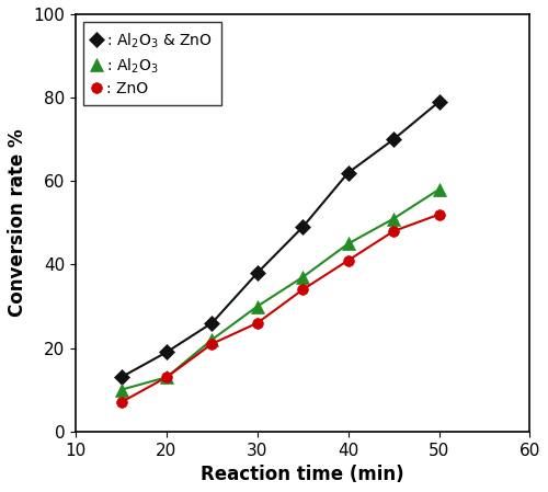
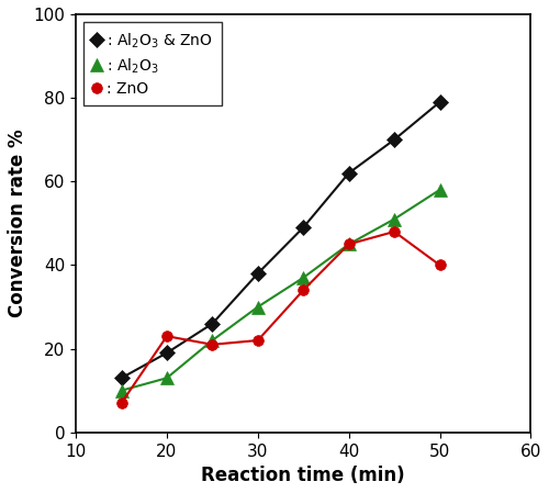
: ZnO/20: 13 -> 23
: ZnO/30: 26 -> 22
: ZnO/40: 41 -> 45
: ZnO/50: 52 -> 40
